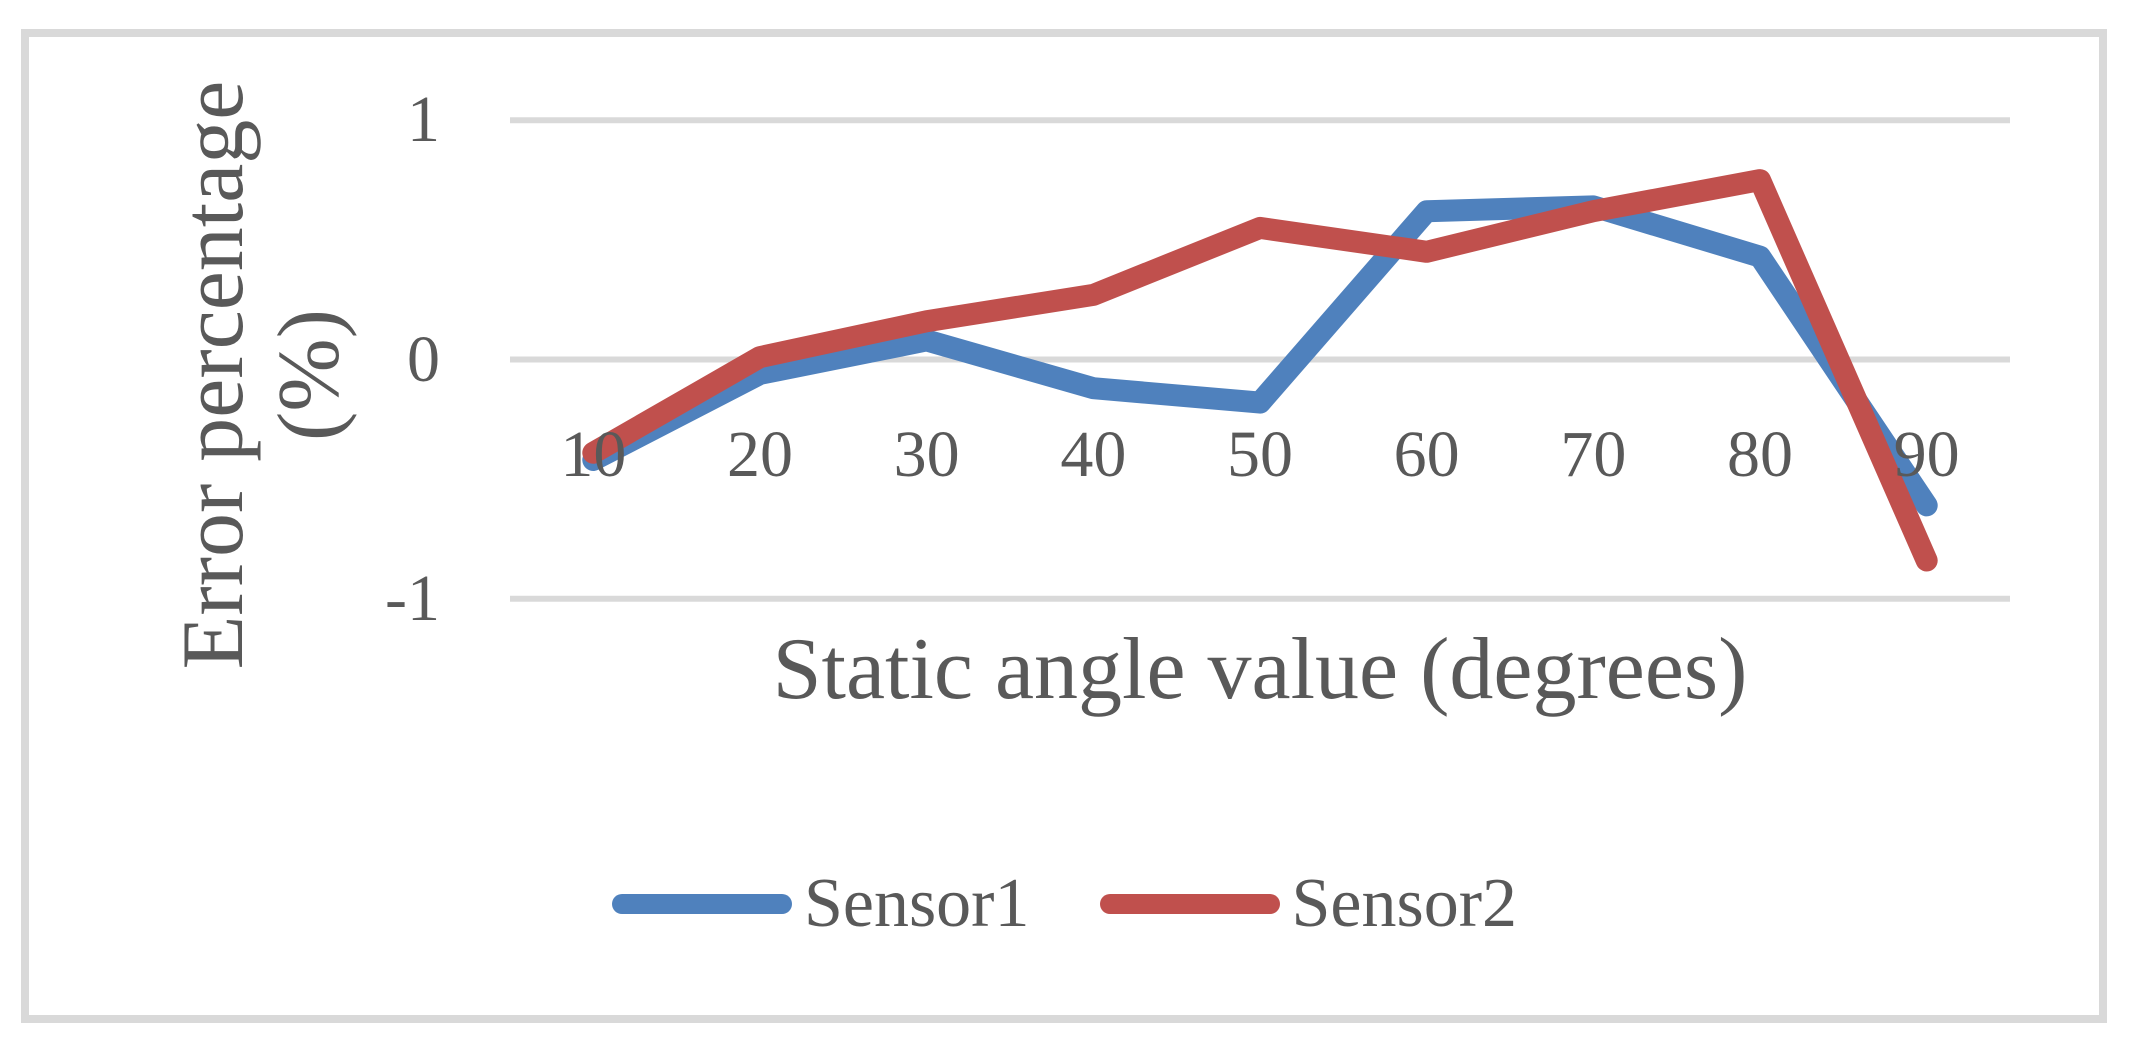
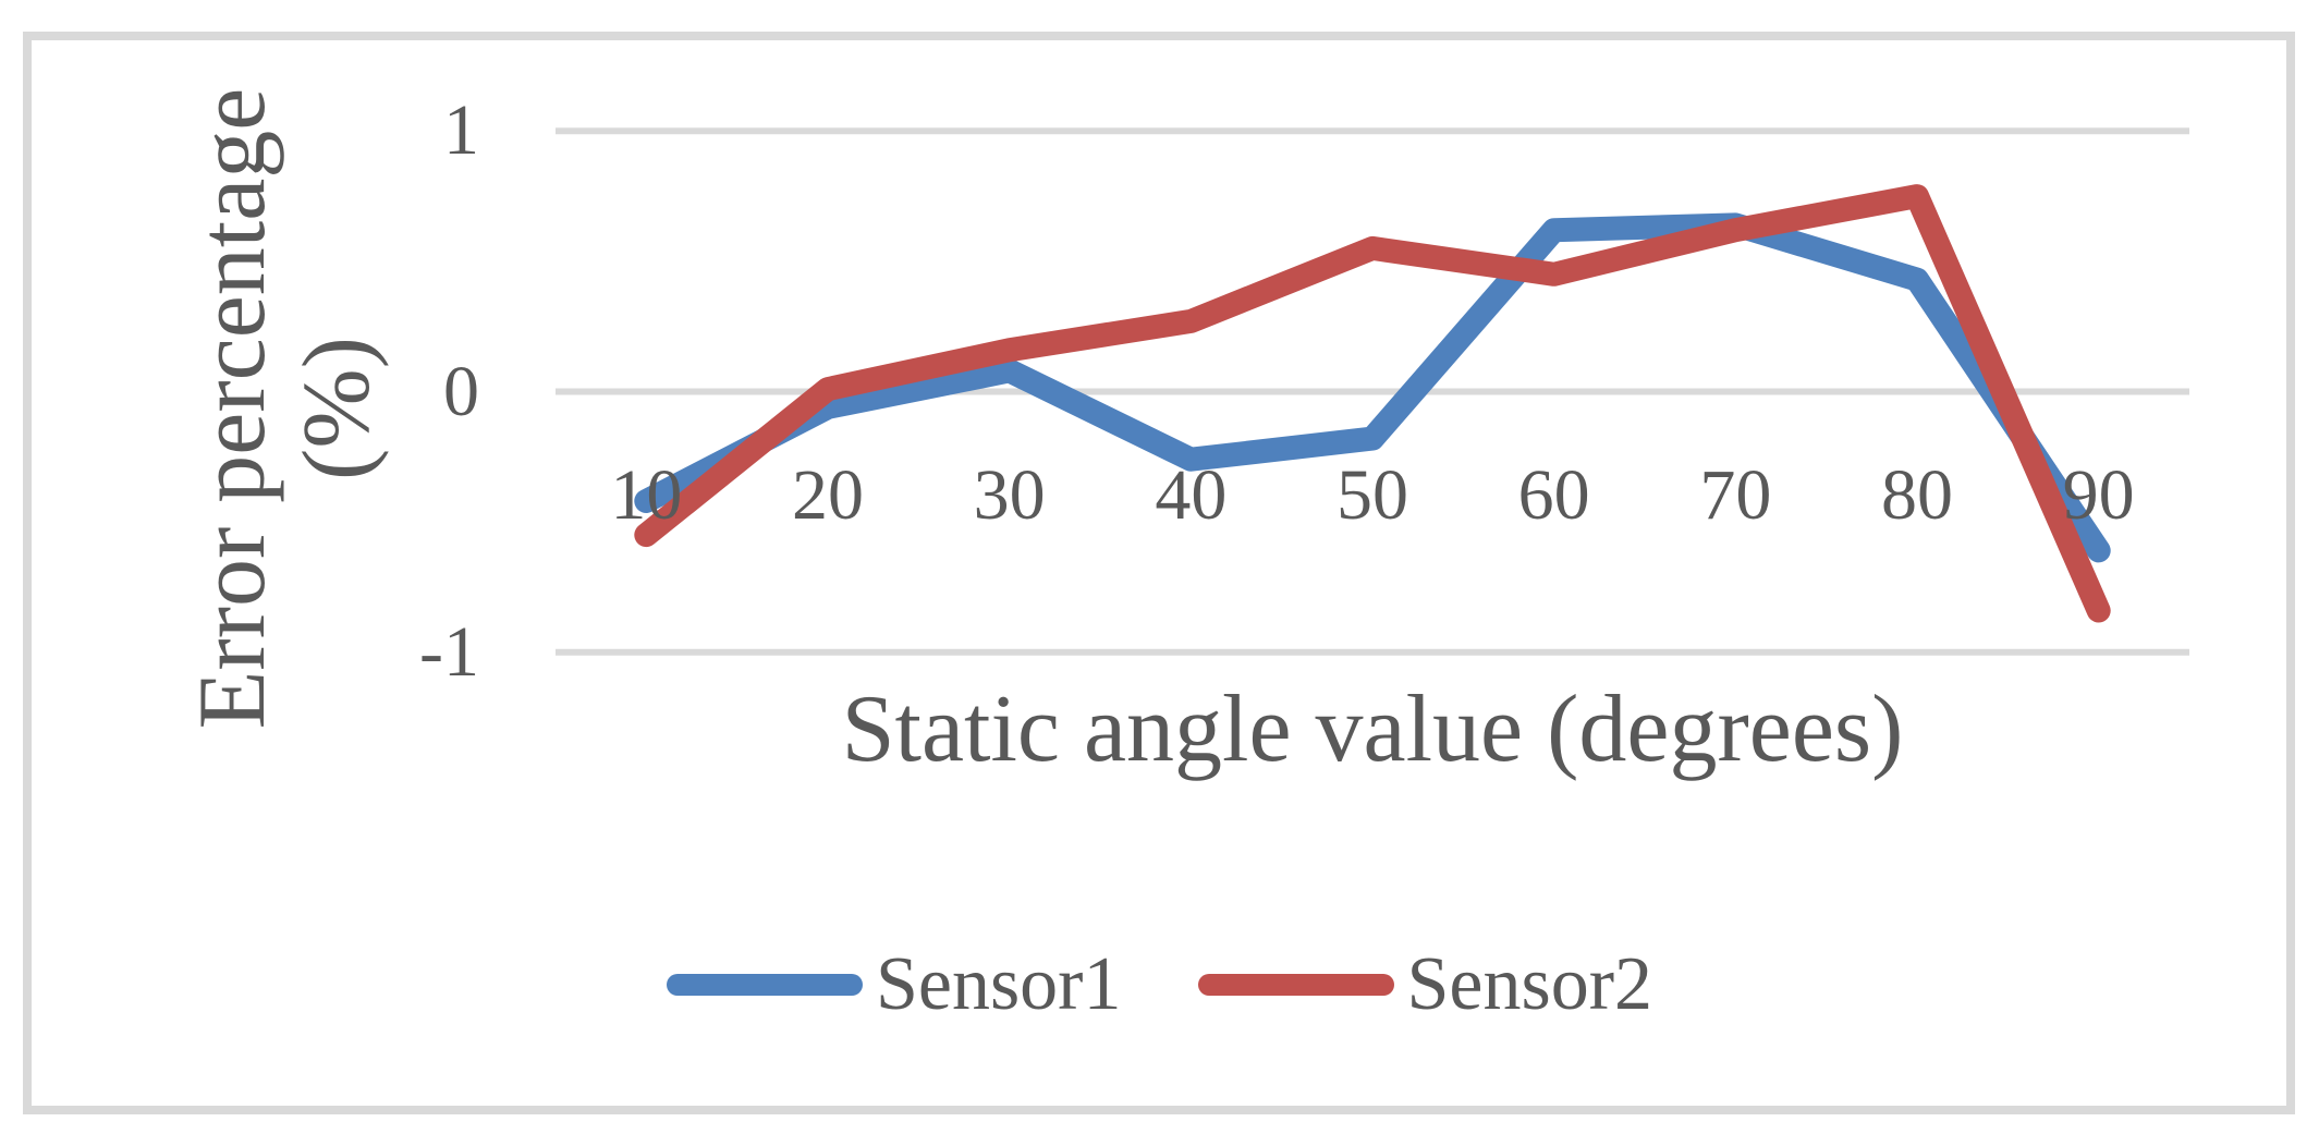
Sensor2/10: -0.39 -> -0.55
Sensor1/40: -0.12 -> -0.26
